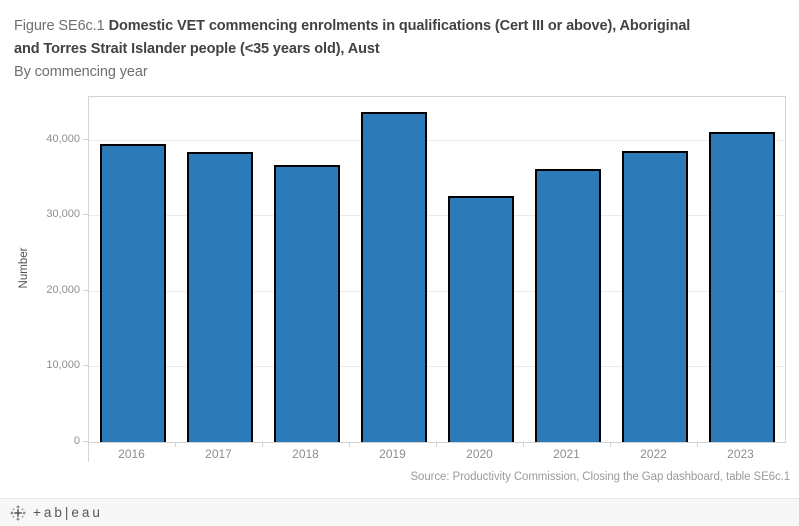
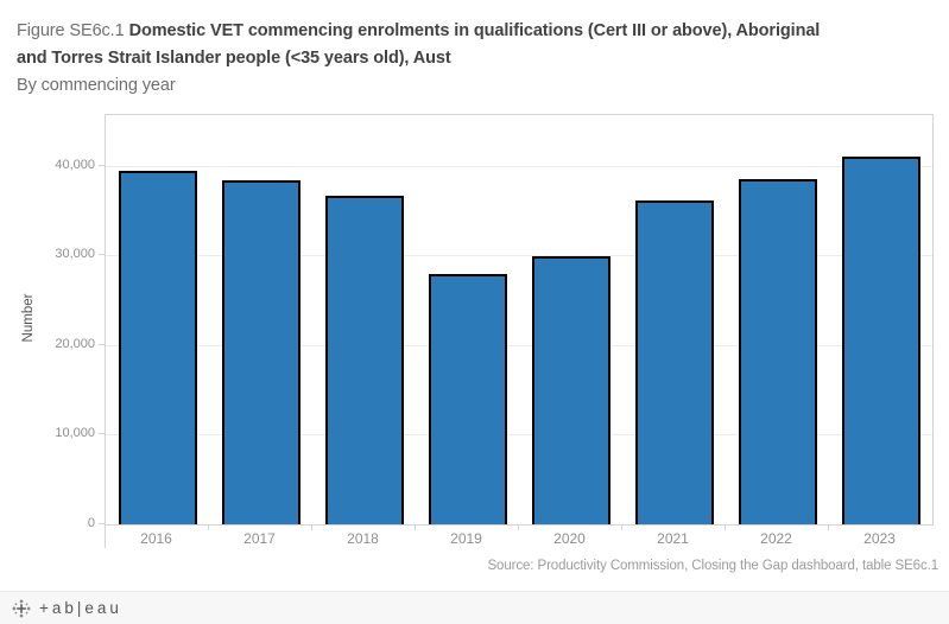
2019: 44000 -> 28000
2020: 33000 -> 30000
